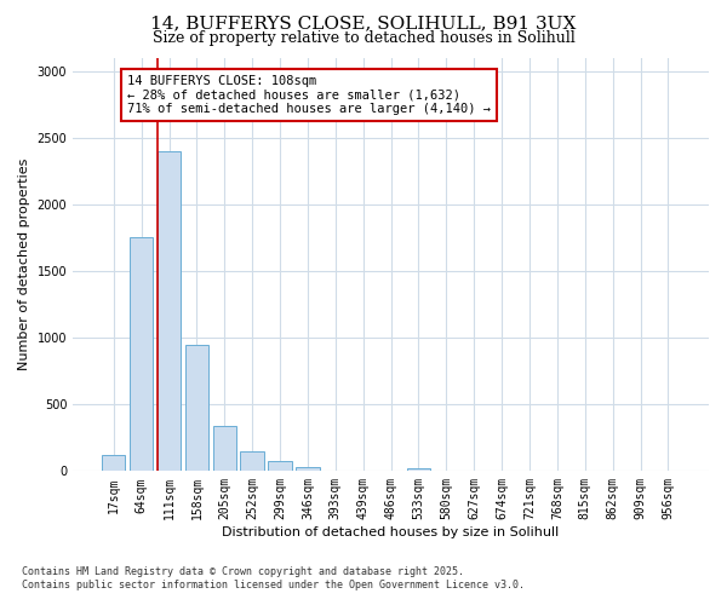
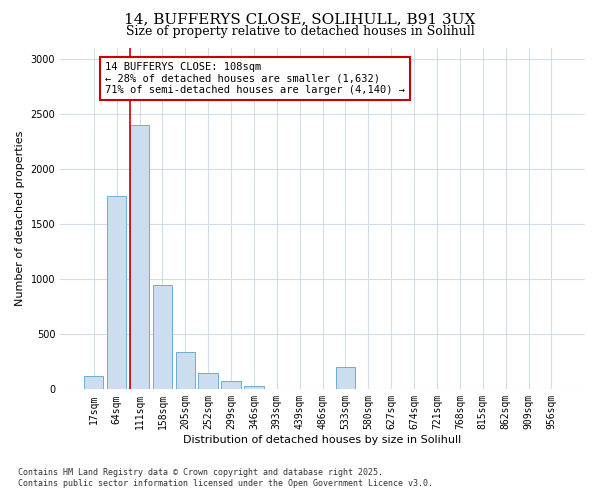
533sqm: 20 -> 200
